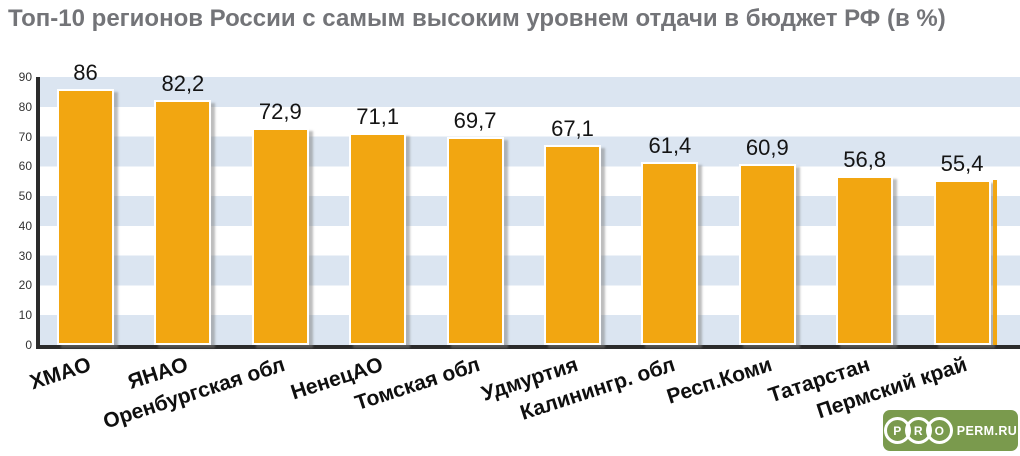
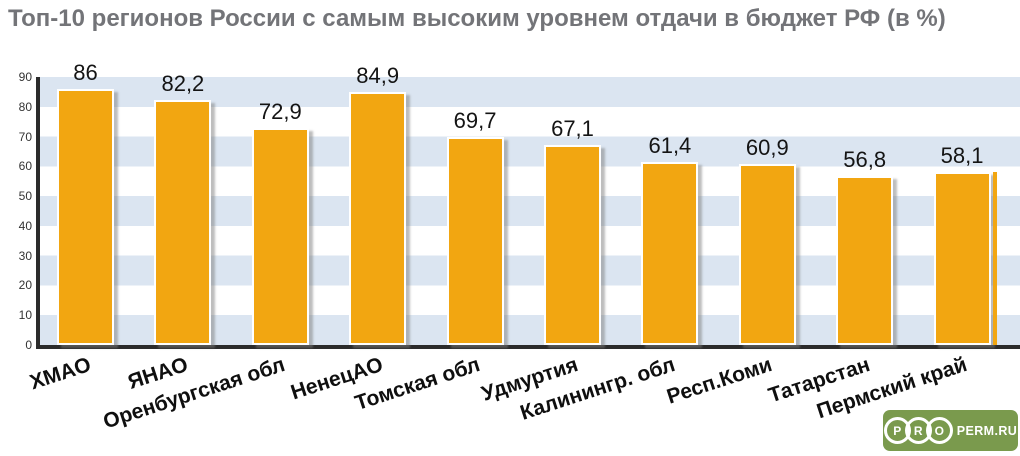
НенецАО: 71,1 -> 84,9
Пермский край: 55,4 -> 58,1
